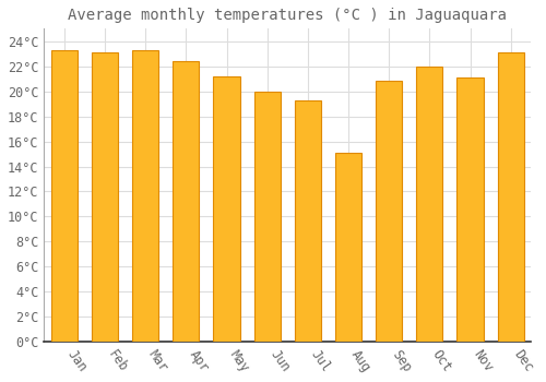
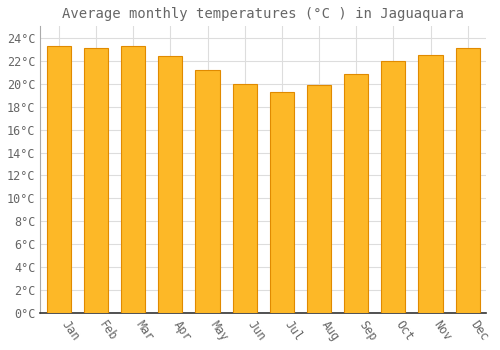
Aug: 15.1°C -> 19.9°C
Nov: 21.1°C -> 22.5°C
